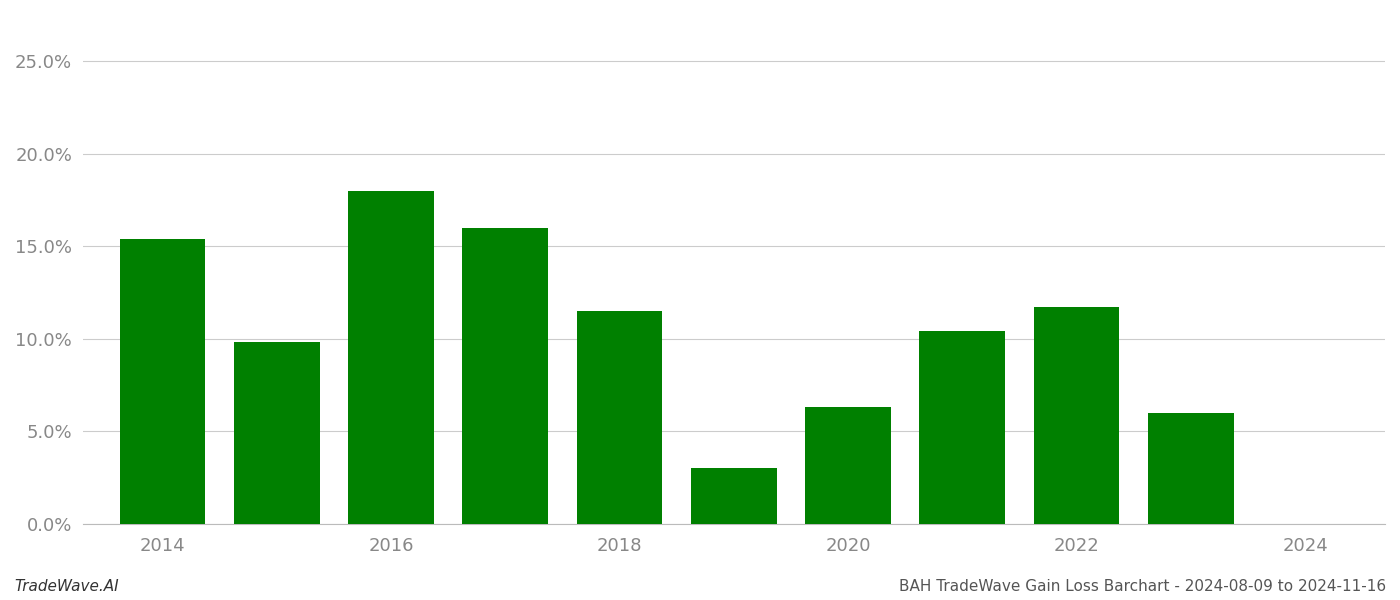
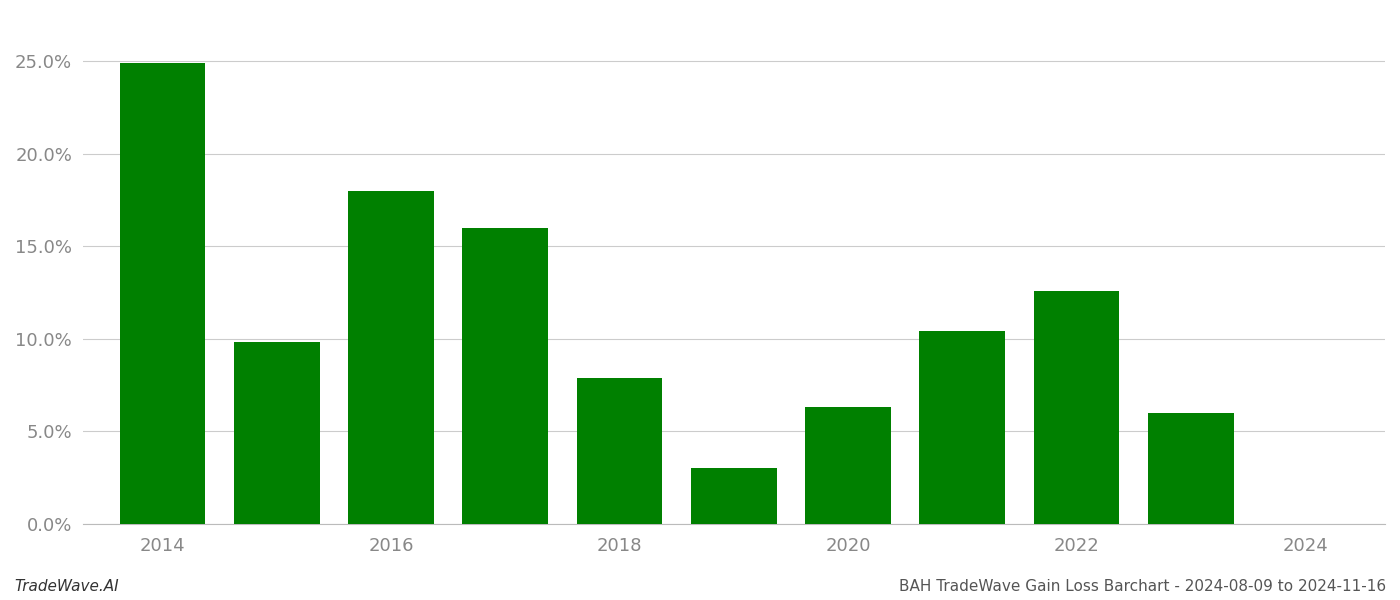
2014: 15.4% -> 24.9%
2018: 11.5% -> 7.9%
2022: 11.7% -> 12.6%
